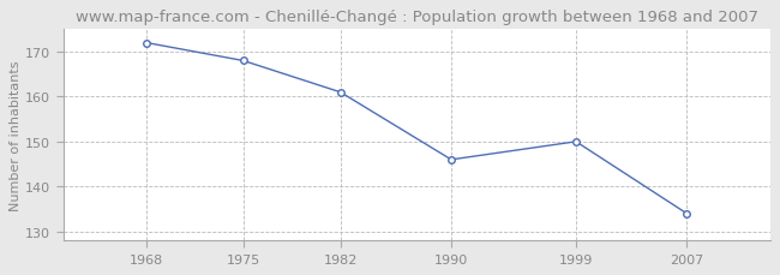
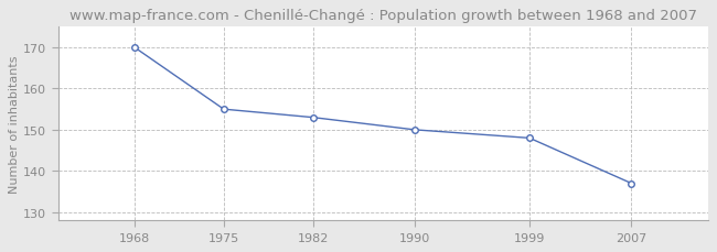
1968: 172 -> 170
1975: 168 -> 155
1982: 161 -> 153
1990: 146 -> 150
1999: 150 -> 148
2007: 134 -> 137
